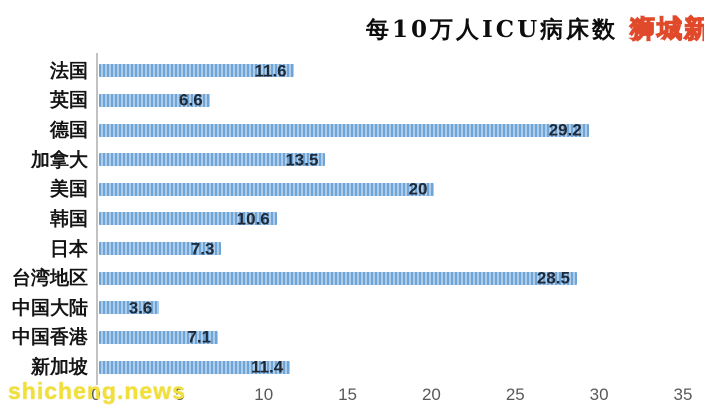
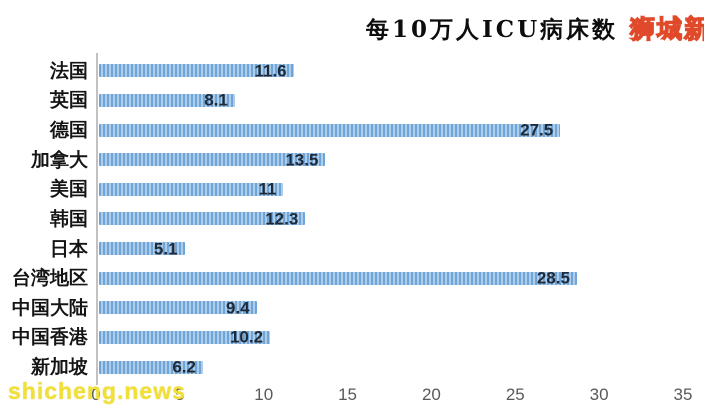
英国: 6.6 -> 8.1
德国: 29.2 -> 27.5
美国: 20 -> 11
韩国: 10.6 -> 12.3
日本: 7.3 -> 5.1
中国大陆: 3.6 -> 9.4
中国香港: 7.1 -> 10.2
新加坡: 11.4 -> 6.2
